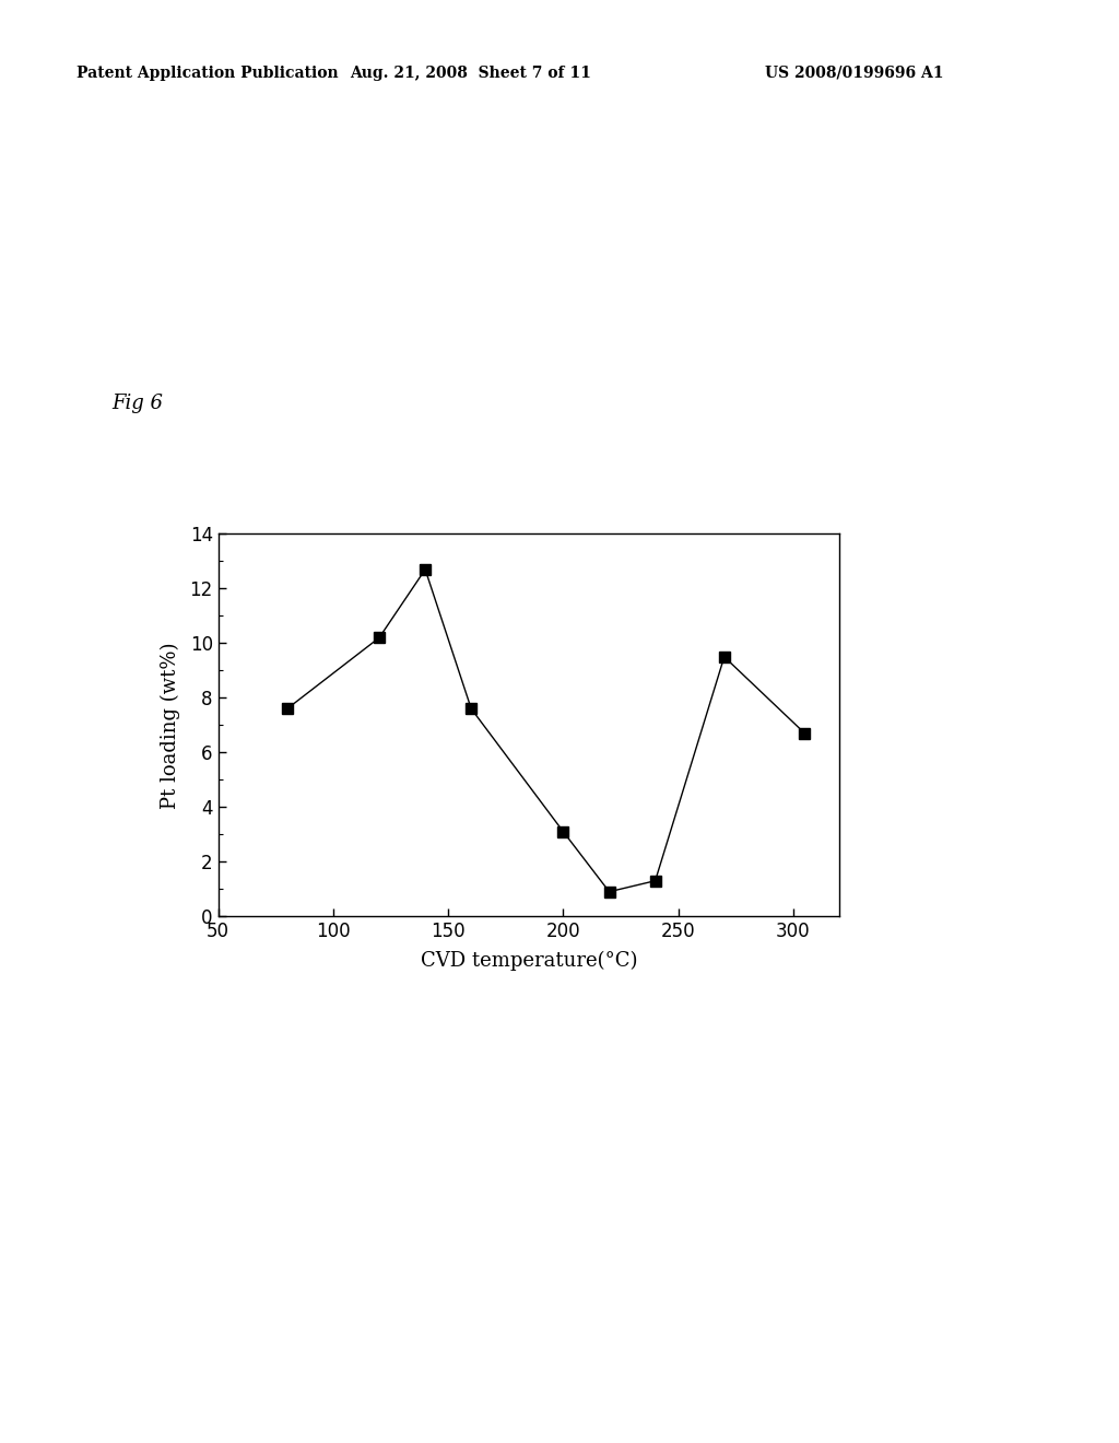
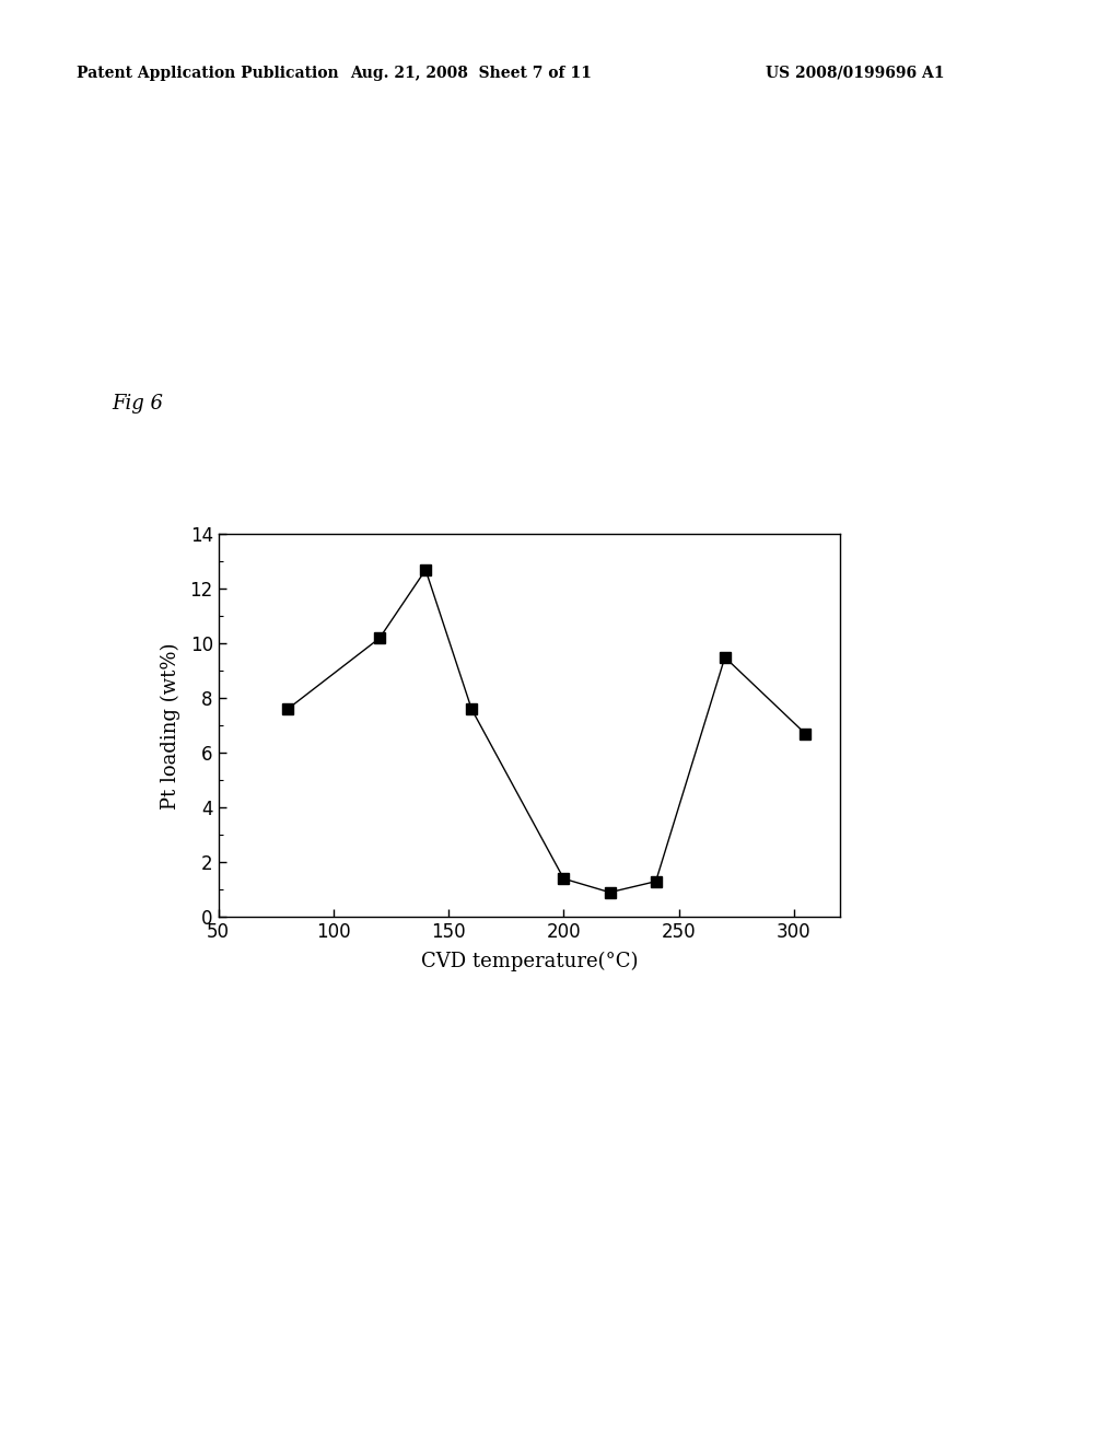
200: 3.1 -> 1.4
